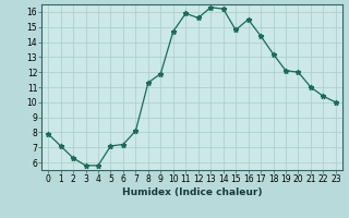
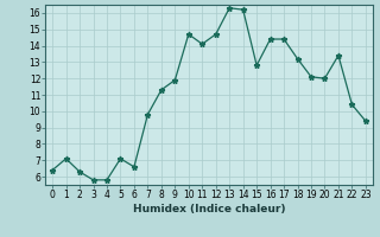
0: 7.9 -> 6.4
6: 7.2 -> 6.6
7: 8.1 -> 9.8
11: 15.9 -> 14.1
12: 15.6 -> 14.7
15: 14.8 -> 12.8
16: 15.5 -> 14.4
21: 11.0 -> 13.4
23: 10.0 -> 9.4
